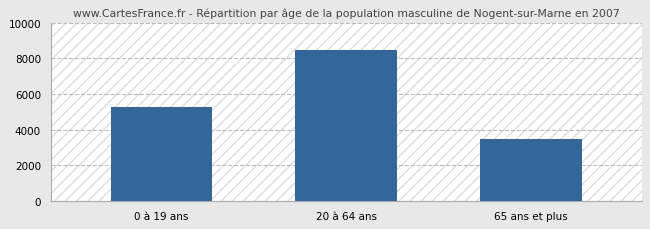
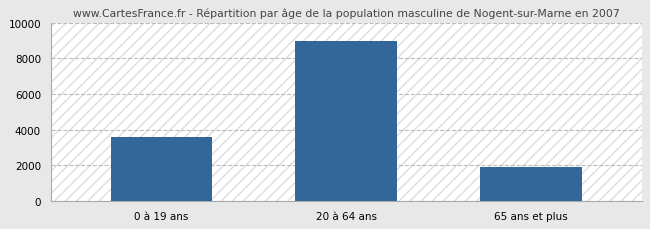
0 à 19 ans: 5300 -> 3600
20 à 64 ans: 8500 -> 9000
65 ans et plus: 3500 -> 1900
